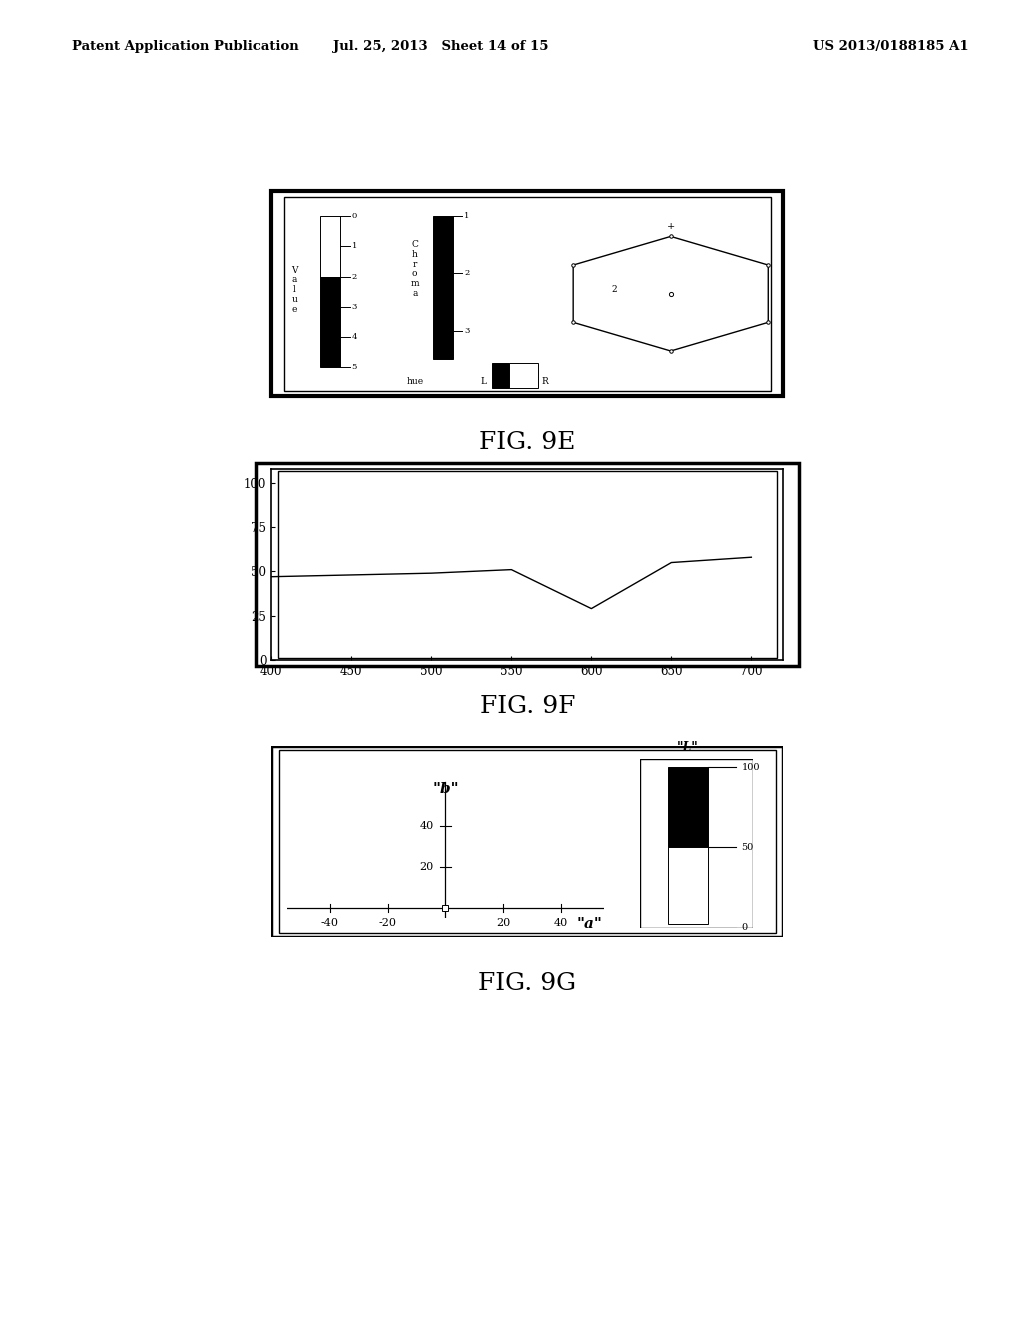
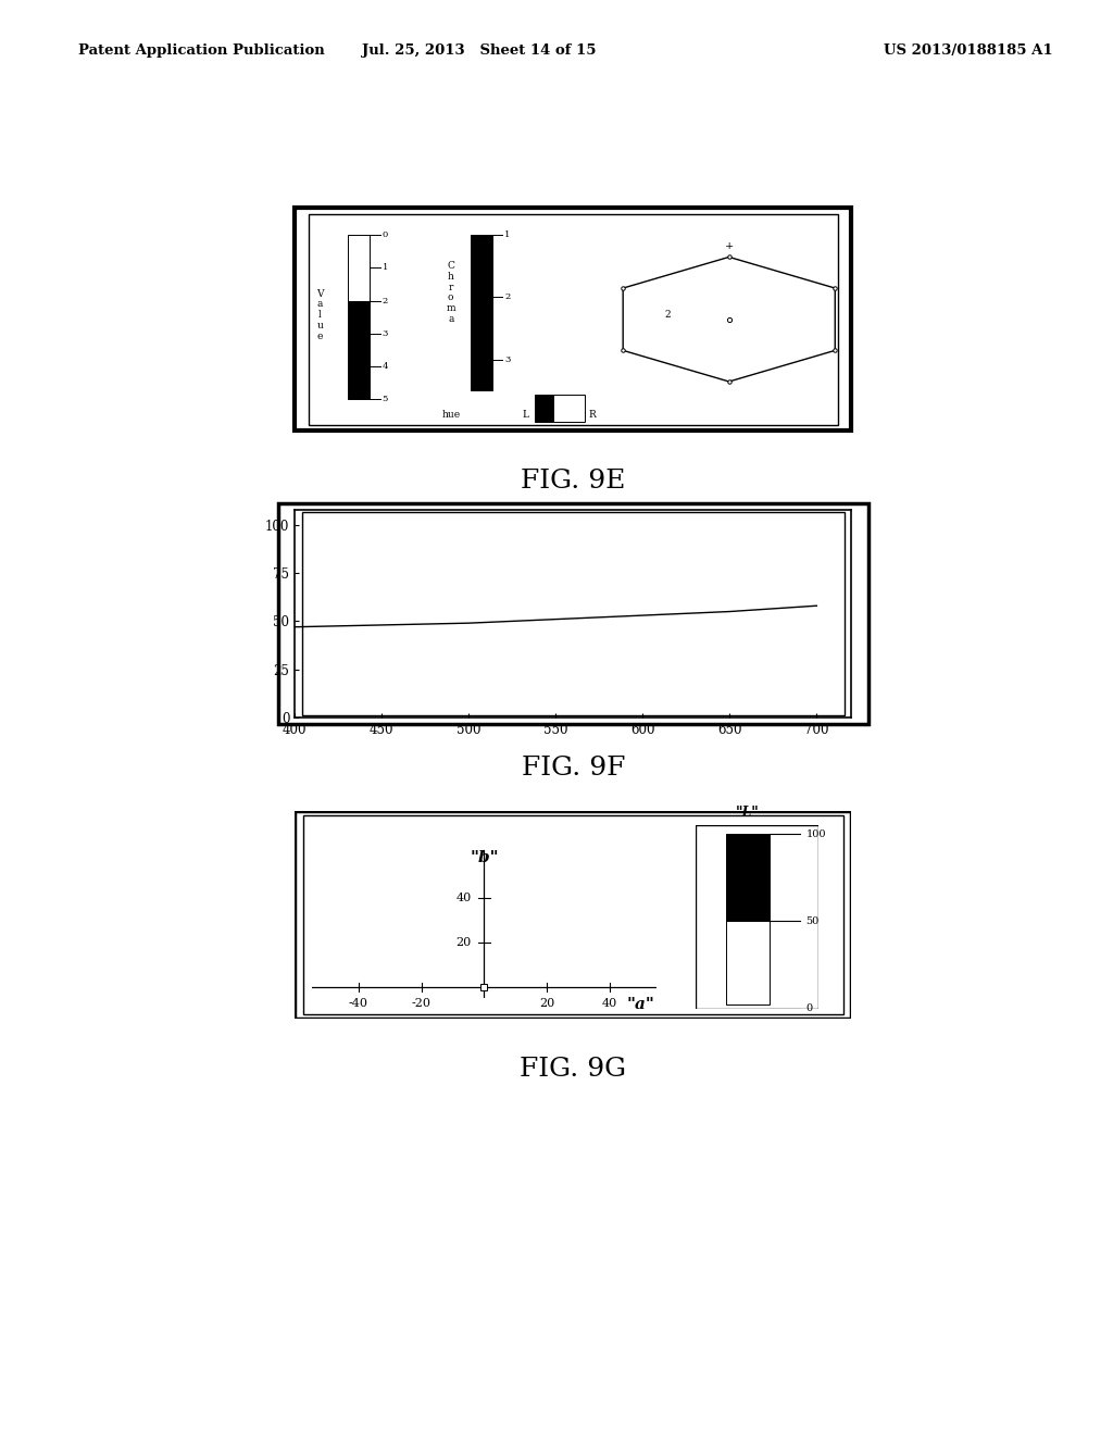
600: 29 -> 53
